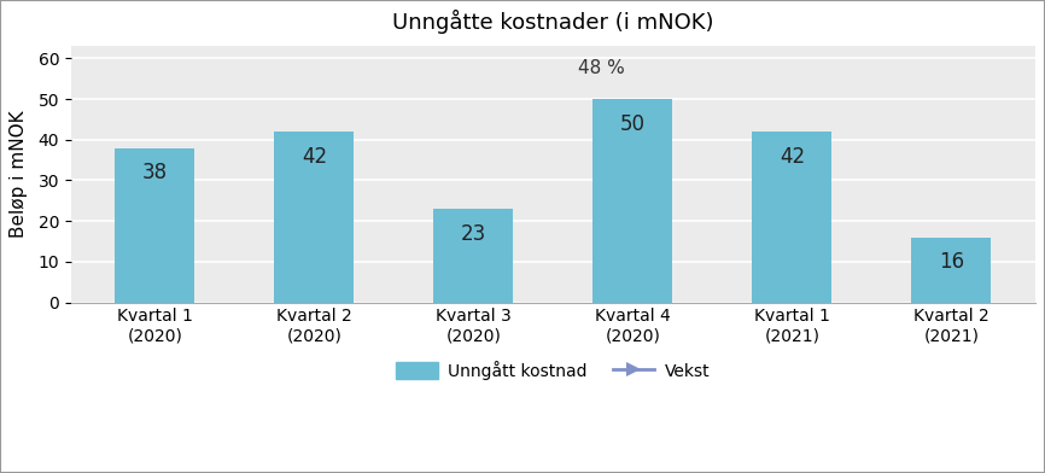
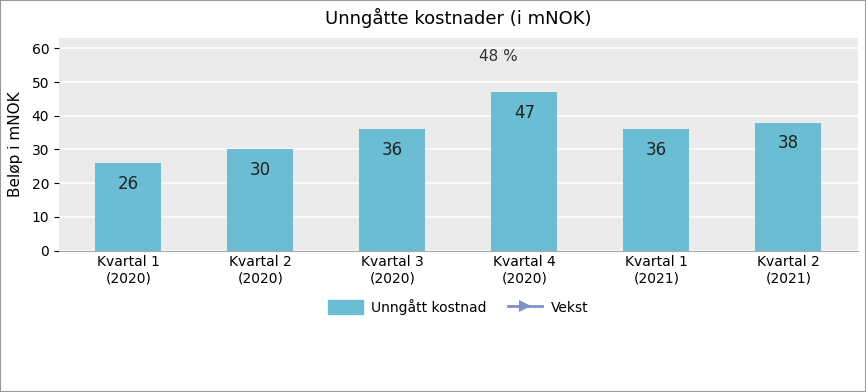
Kvartal 1 (2020): 38 -> 26
Kvartal 2 (2020): 42 -> 30
Kvartal 3 (2020): 23 -> 36
Kvartal 4 (2020): 50 -> 47
Kvartal 1 (2021): 42 -> 36
Kvartal 2 (2021): 16 -> 38
